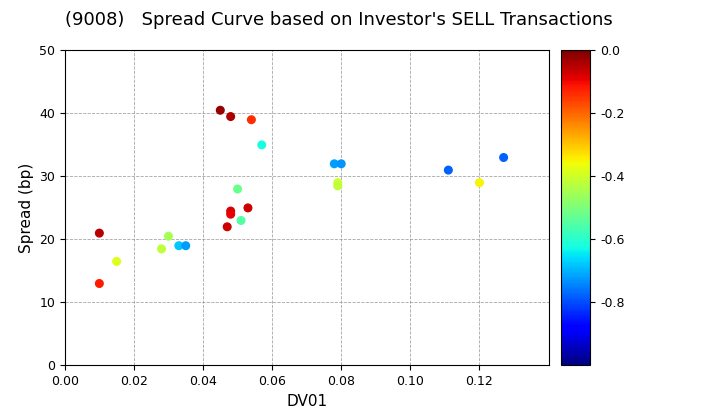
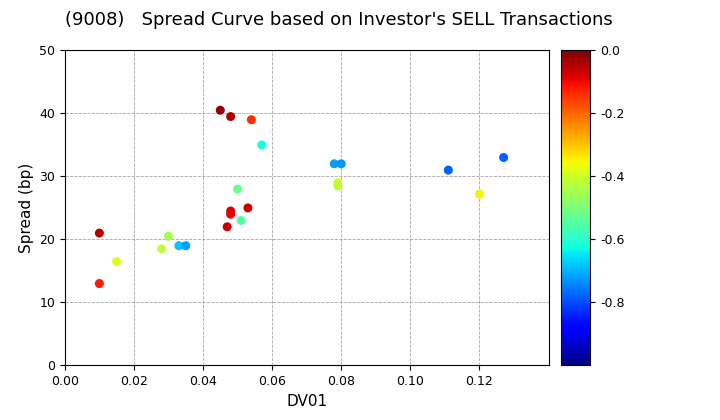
0.12: 29.0 -> 27.2
